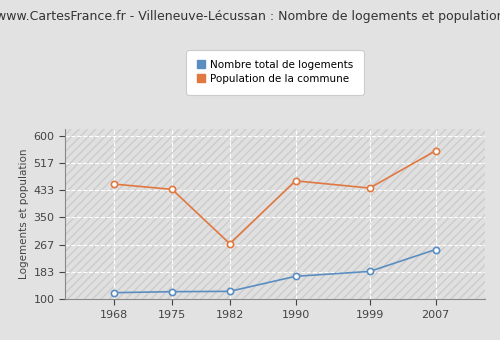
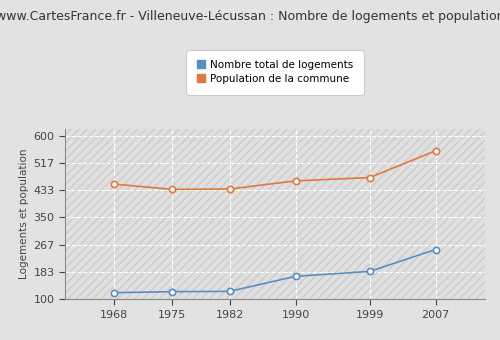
Population de la commune/1982: 270 -> 437
Population de la commune/1999: 440 -> 472
